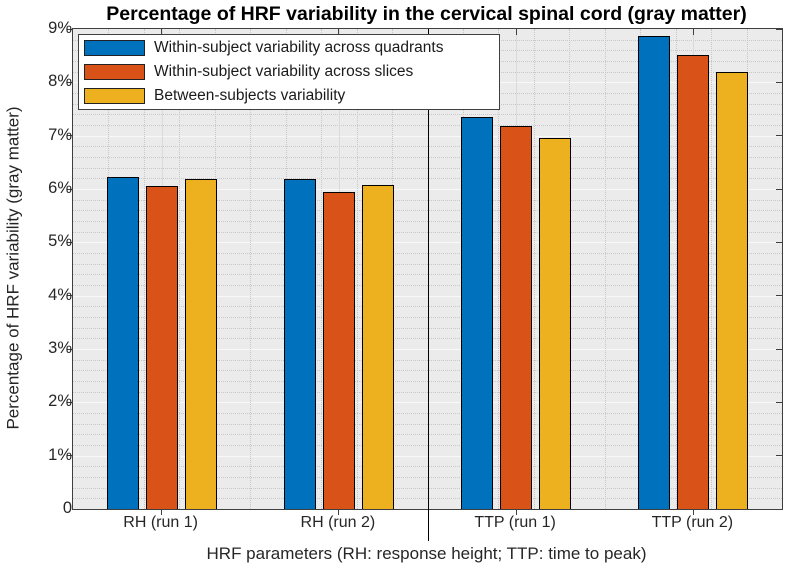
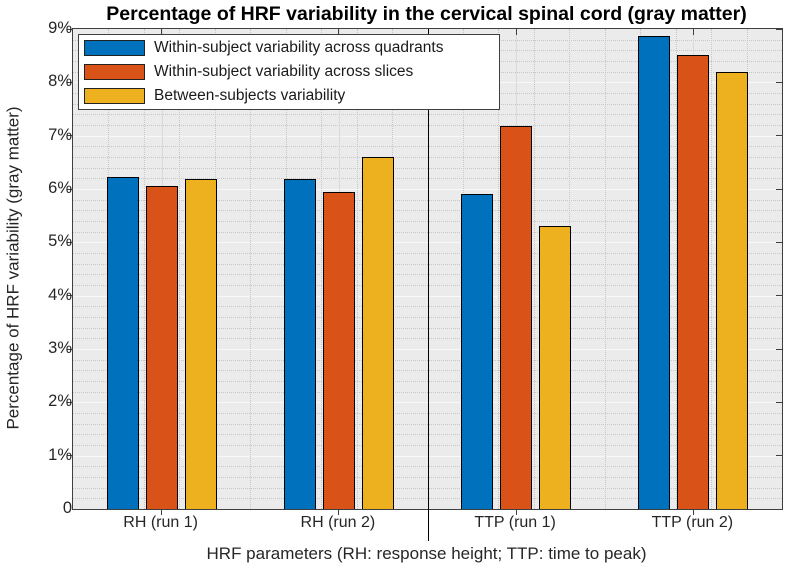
Between-subjects variability/RH (run 2): 6.1% -> 6.6%
Within-subject variability across quadrants/TTP (run 1): 7.3% -> 5.9%
Between-subjects variability/TTP (run 1): 7.0% -> 5.3%
